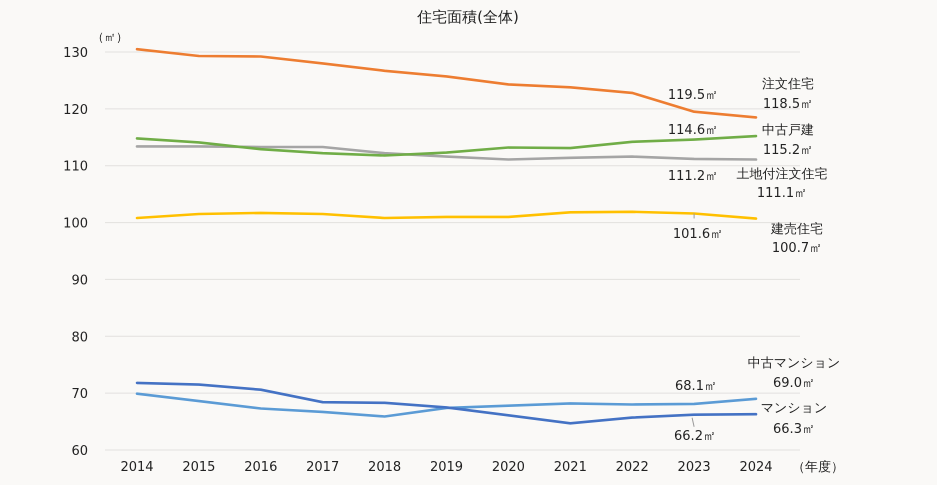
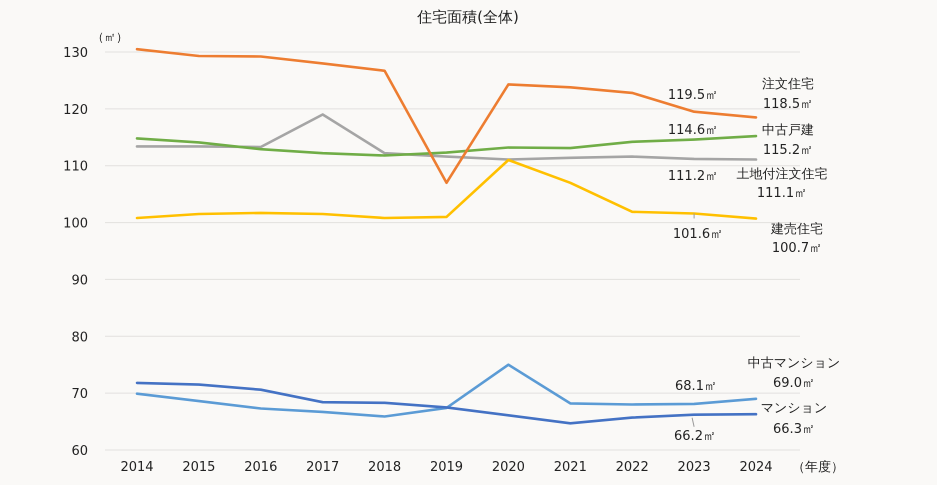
土地付注文住宅/2017: 113 -> 119
注文住宅/2019: 126 -> 107
建売住宅/2020: 101 -> 111
中古マンション/2020: 68 -> 75
建売住宅/2021: 102 -> 107
